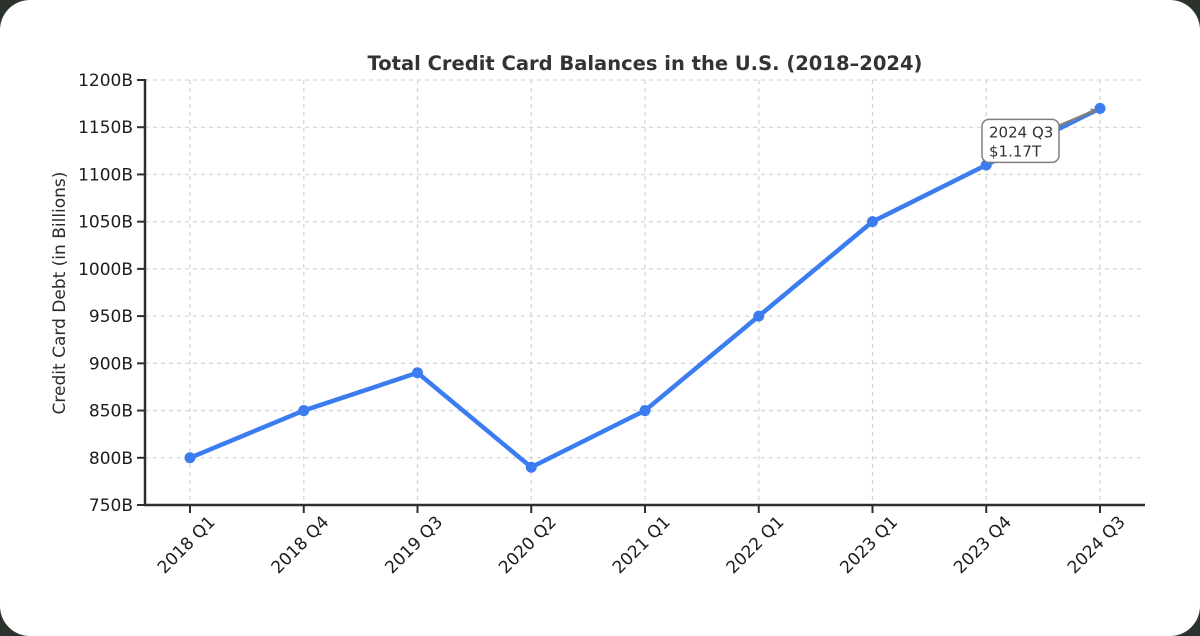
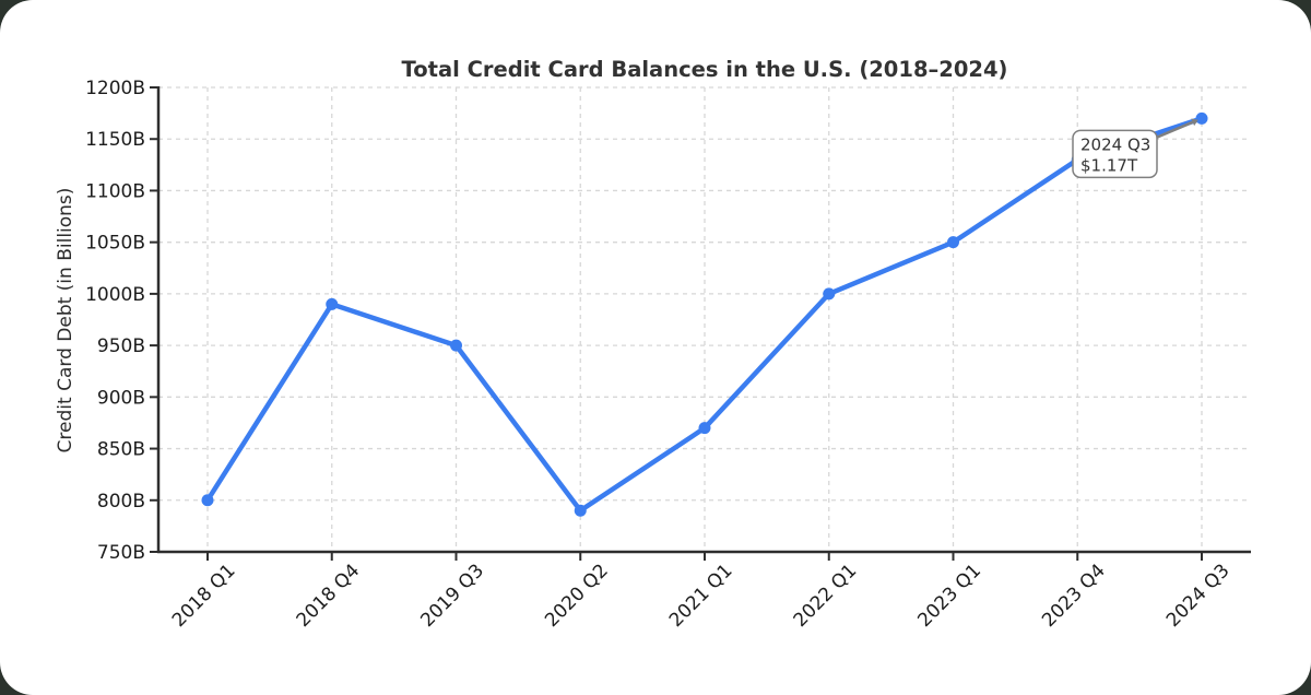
2018 Q4: 850B -> 990B
2019 Q3: 890B -> 950B
2021 Q1: 850B -> 870B
2022 Q1: 950B -> 1000B
2023 Q4: 1110B -> 1130B
